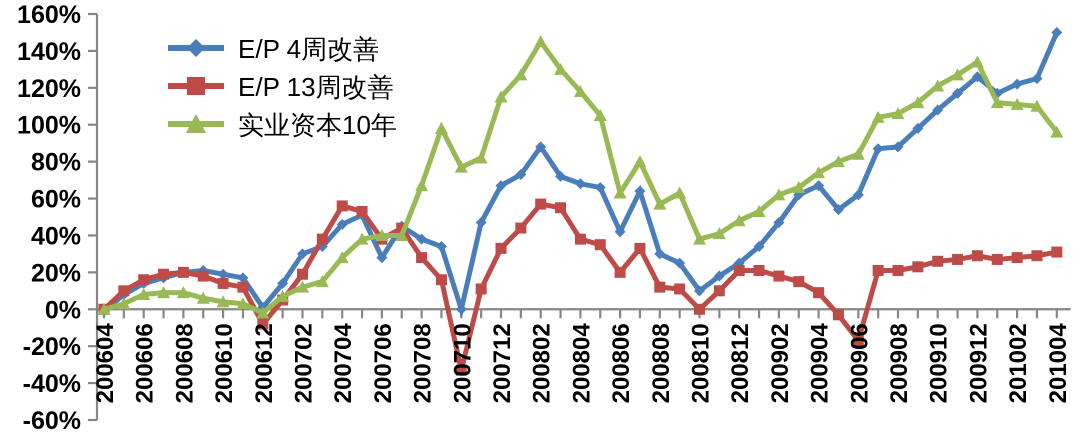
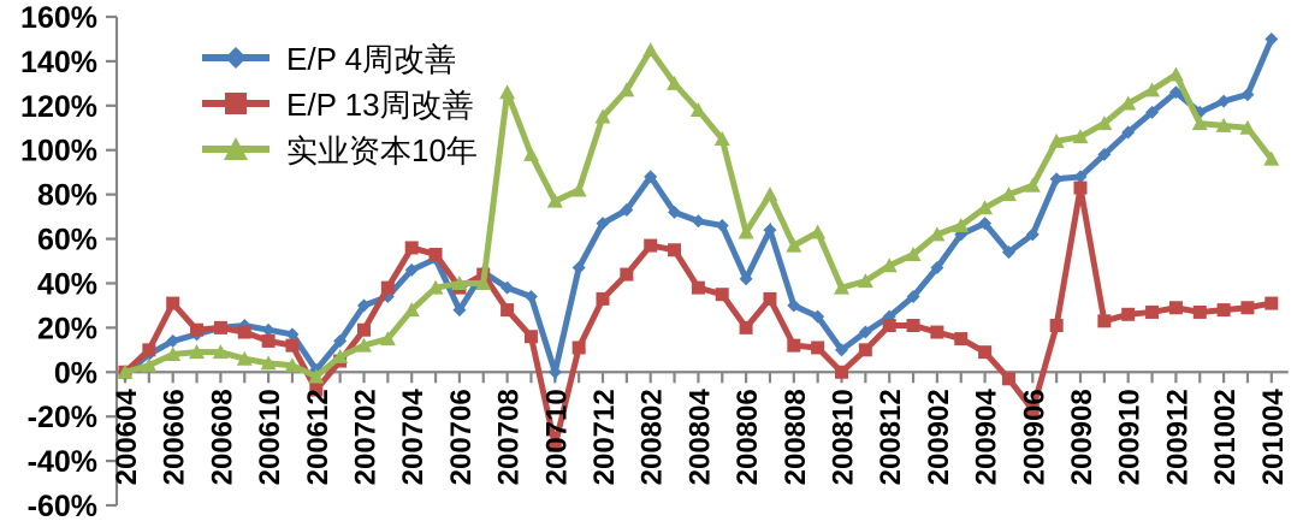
E/P 13周改善/200606: 16% -> 31%
实业资本10年/200708: 67% -> 126%
E/P 13周改善/200908: 21% -> 83%
